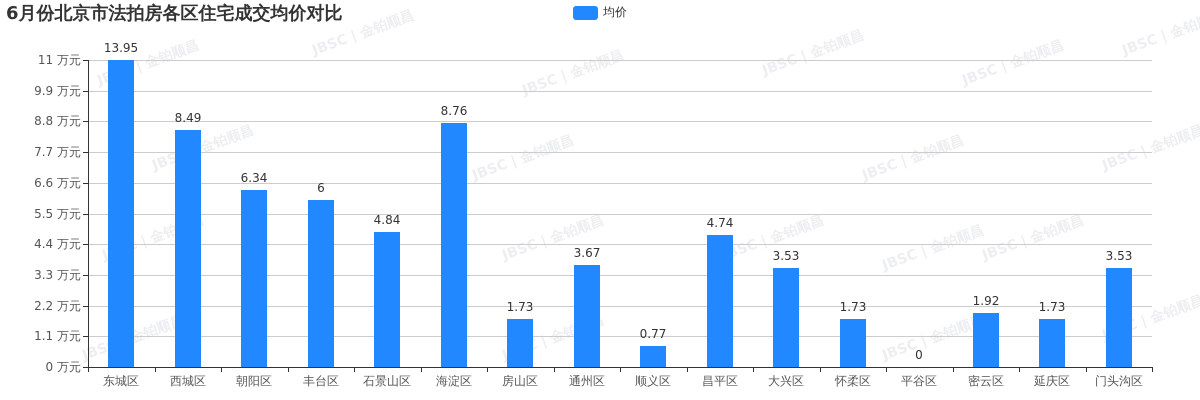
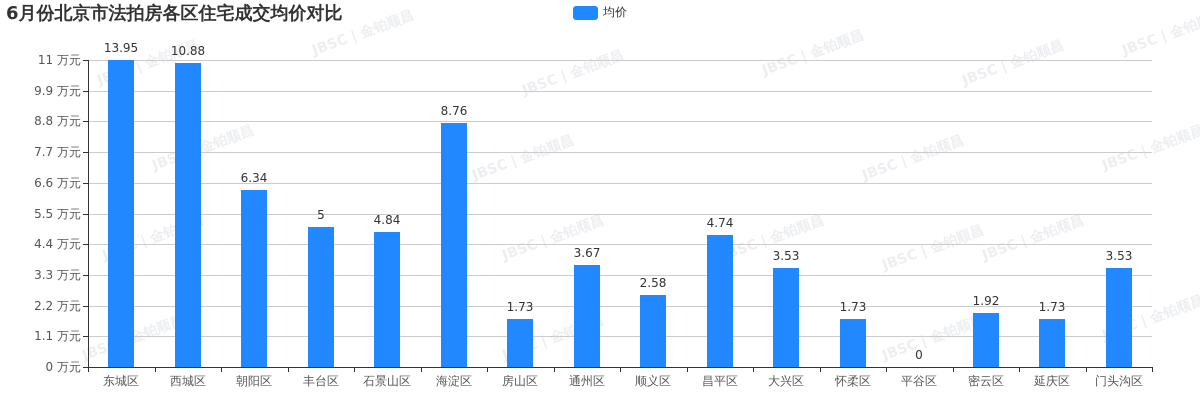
西城区: 8.49 -> 10.88
丰台区: 6 -> 5
顺义区: 0.77 -> 2.58
